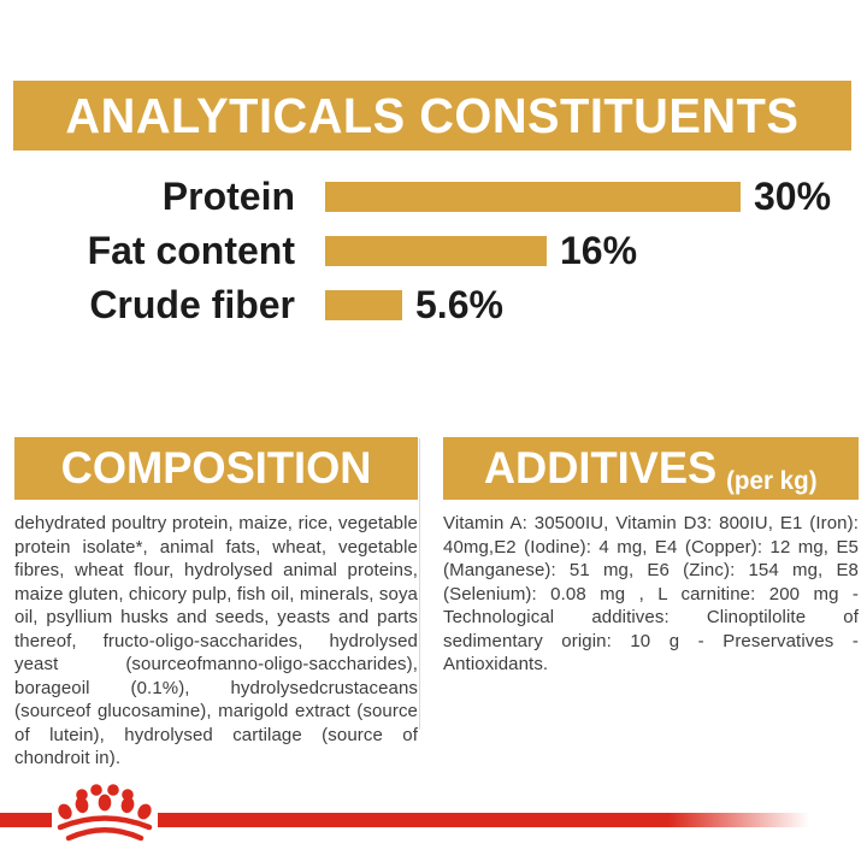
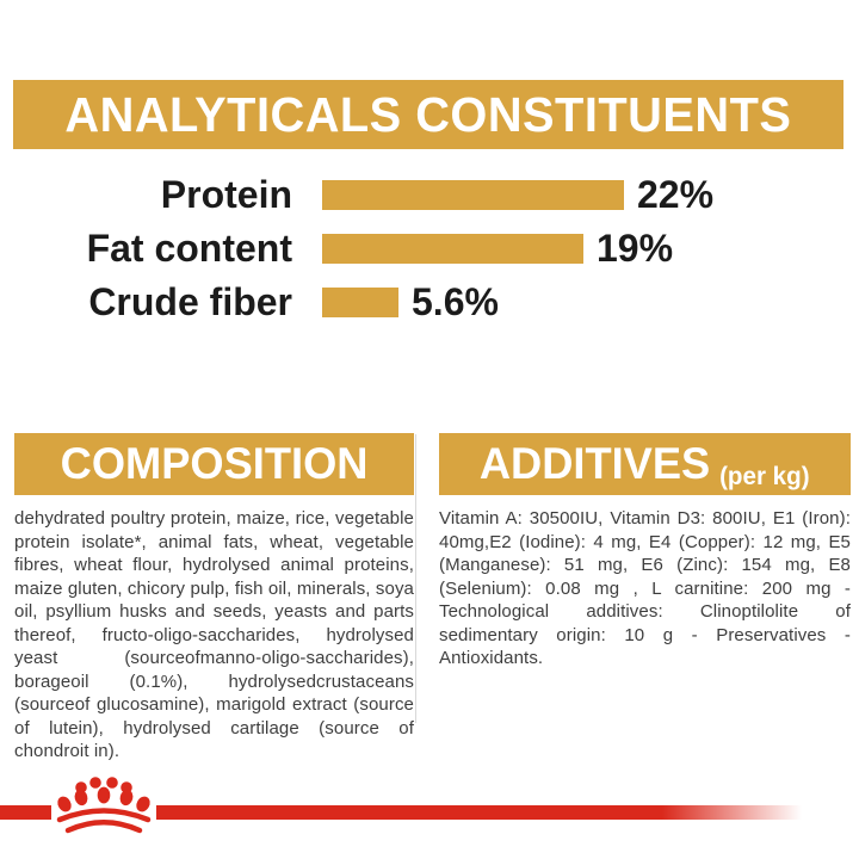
Protein: 30% -> 22%
Fat content: 16% -> 19%
